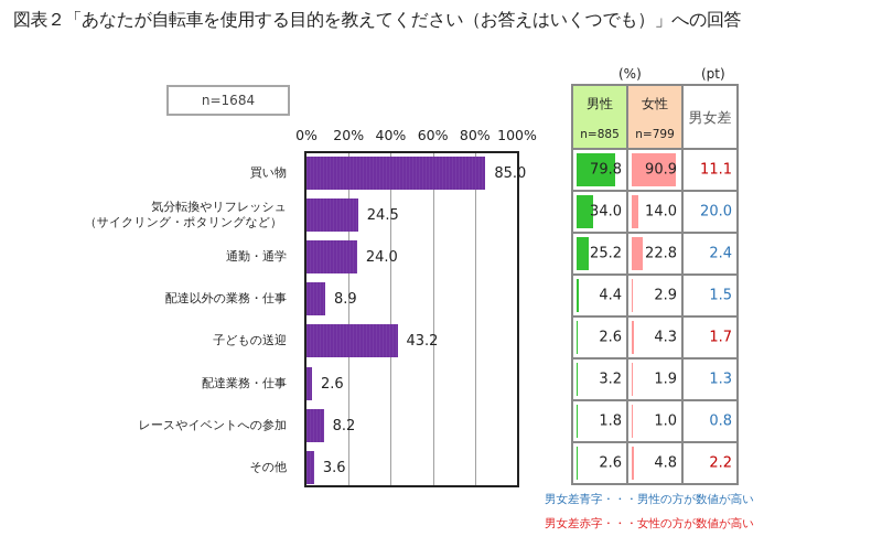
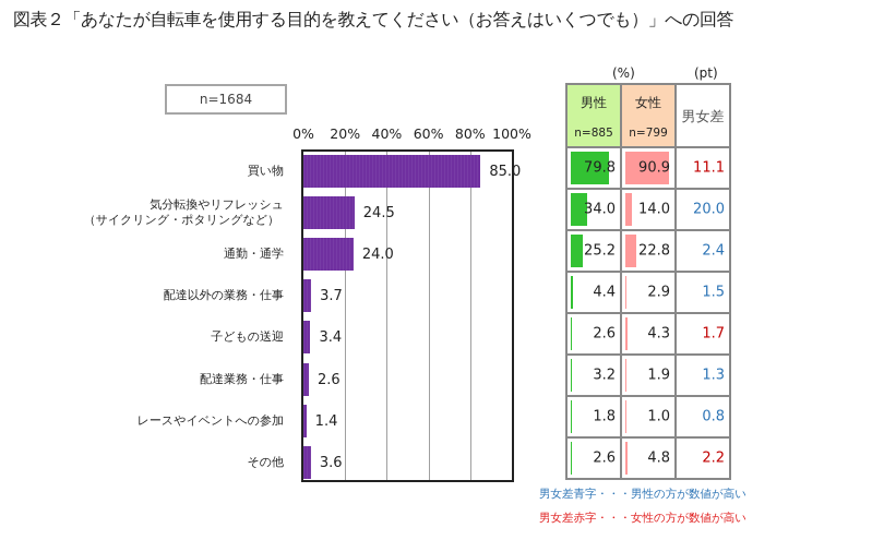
配達以外の業務・仕事: 8.9 -> 3.7
子どもの送迎: 43.2 -> 3.4
レースやイベントへの参加: 8.2 -> 1.4
